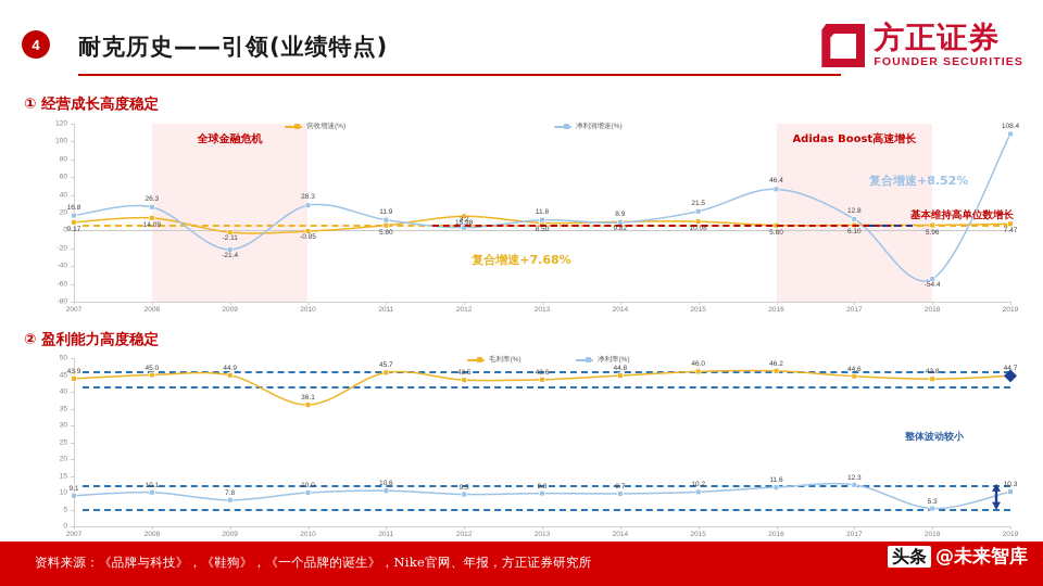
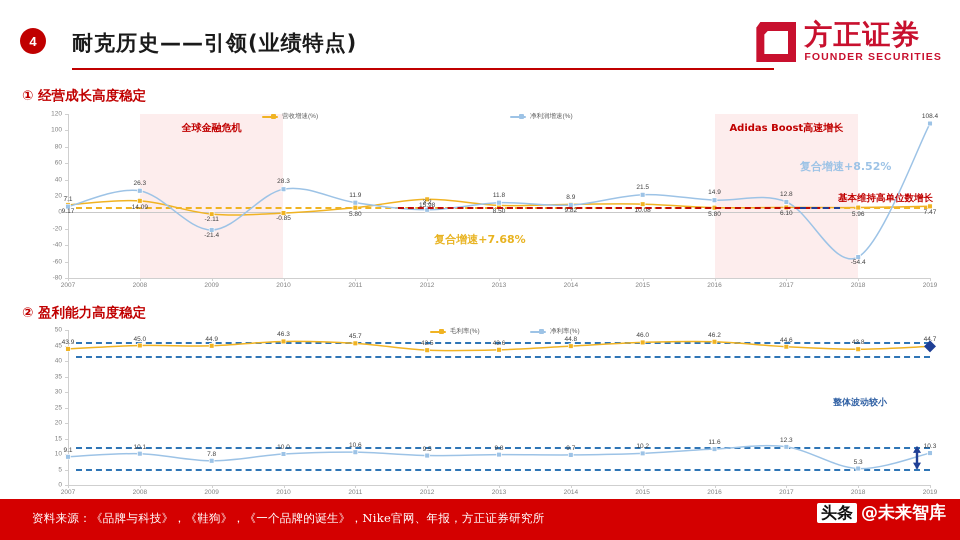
① 经营成长高度稳定/净利润增速(%)/2007: 16.8 -> 7.1
① 经营成长高度稳定/净利润增速(%)/2016: 46.4 -> 14.9
② 盈利能力高度稳定/毛利率(%)/2010: 36.1 -> 46.3
